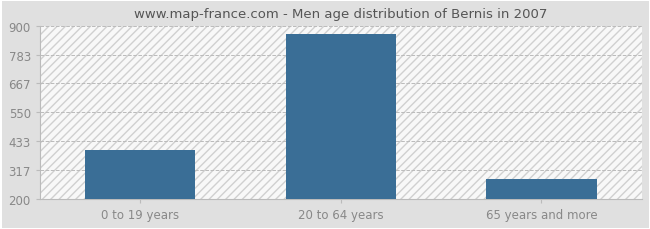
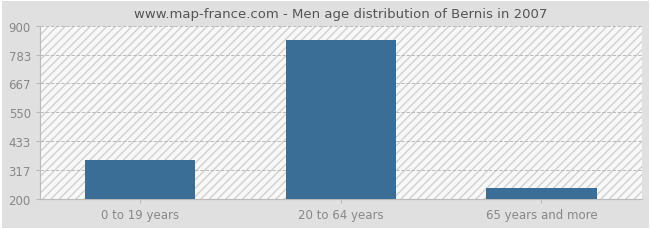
0 to 19 years: 395 -> 358
20 to 64 years: 865 -> 840
65 years and more: 280 -> 245
